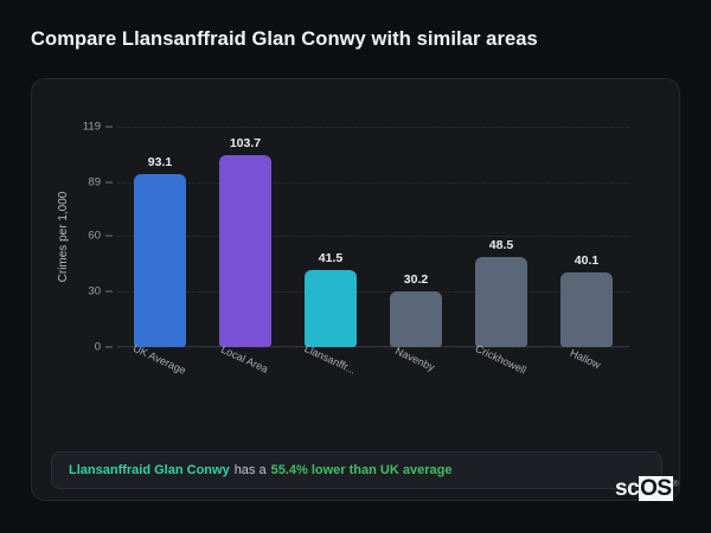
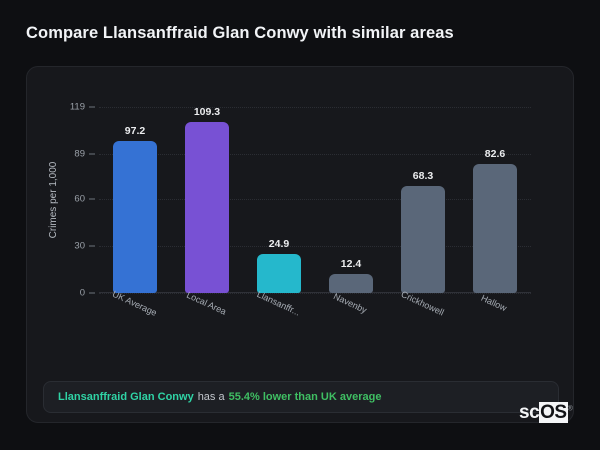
UK Average: 93.1 -> 97.2
Local Area: 103.7 -> 109.3
Llansanffr...: 41.5 -> 24.9
Navenby: 30.2 -> 12.4
Crickhowell: 48.5 -> 68.3
Hallow: 40.1 -> 82.6
